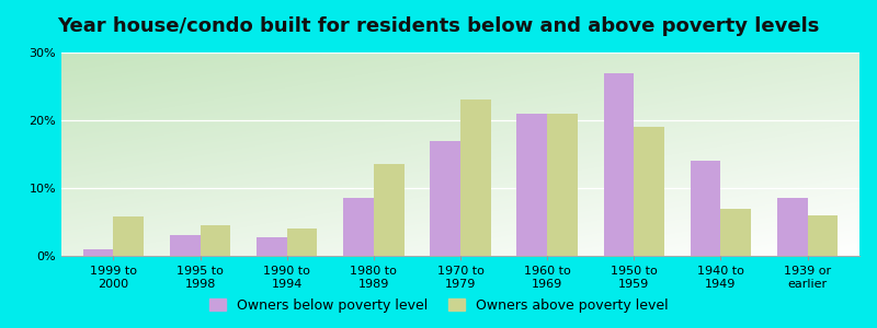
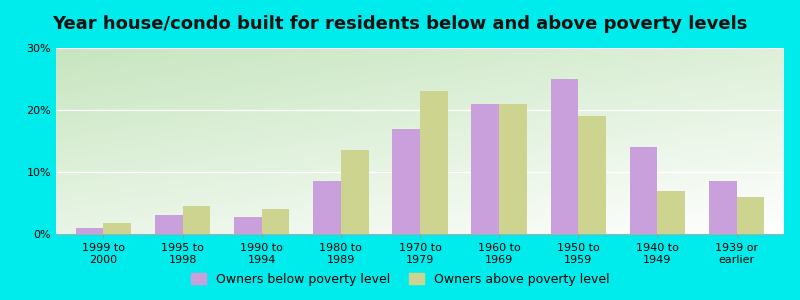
Owners above poverty level/1999 to 2000: 5.8% -> 1.8%
Owners below poverty level/1950 to 1959: 27.0% -> 25.0%
